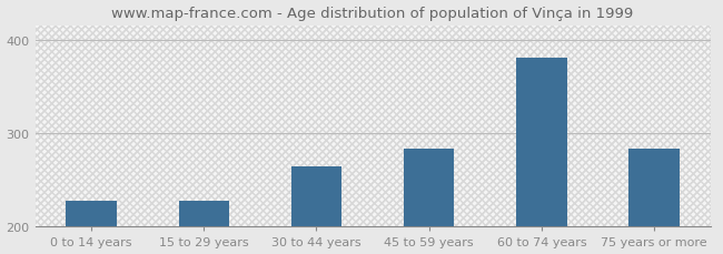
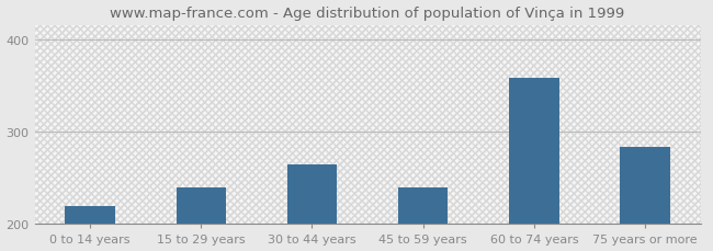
0 to 14 years: 228 -> 220
15 to 29 years: 228 -> 240
45 to 59 years: 283 -> 240
60 to 74 years: 381 -> 358
